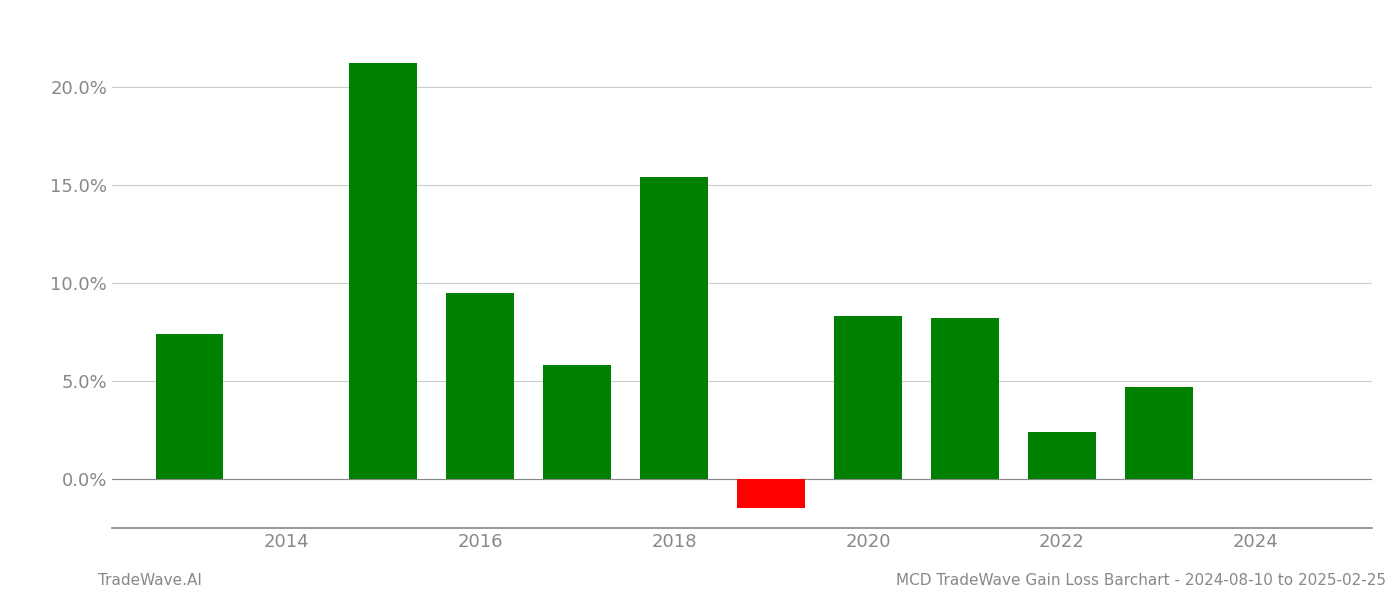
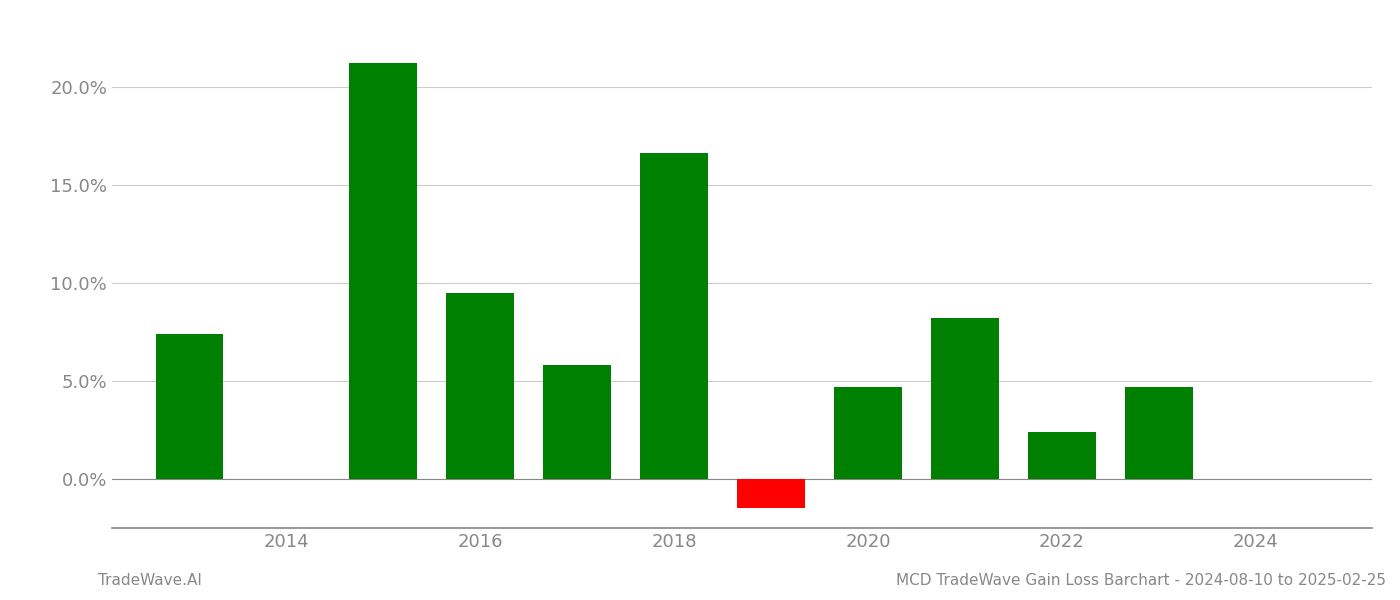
2018: 15.4% -> 16.6%
2020: 8.3% -> 4.7%
